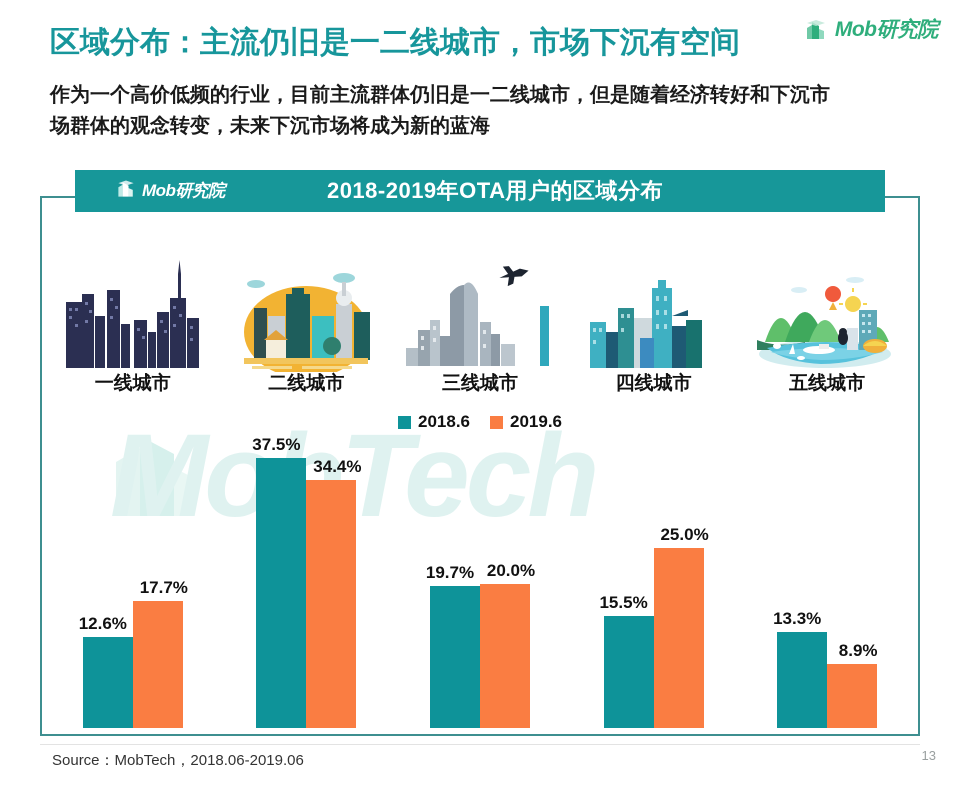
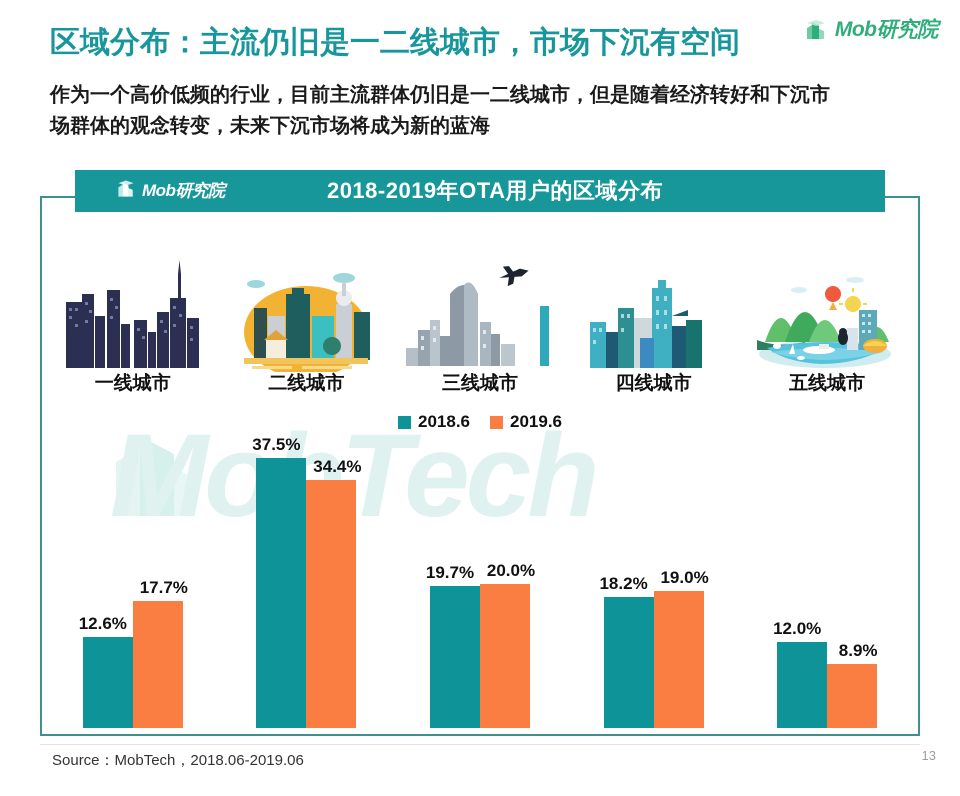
2018.6/四线城市: 15.5% -> 18.2%
2019.6/四线城市: 25.0% -> 19.0%
2018.6/五线城市: 13.3% -> 12.0%
